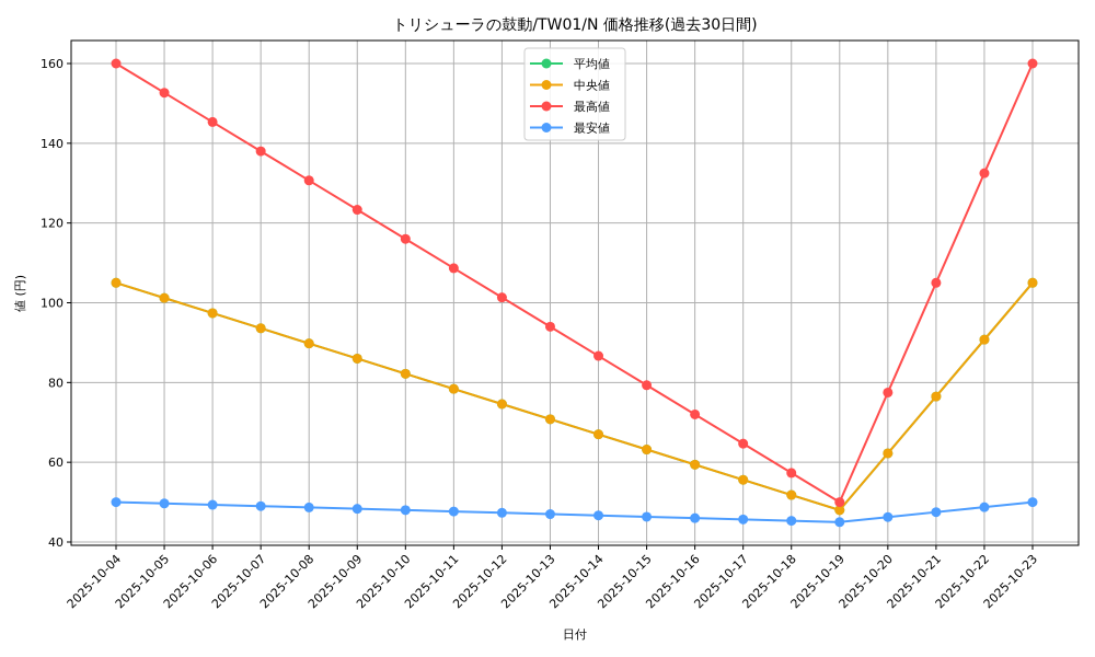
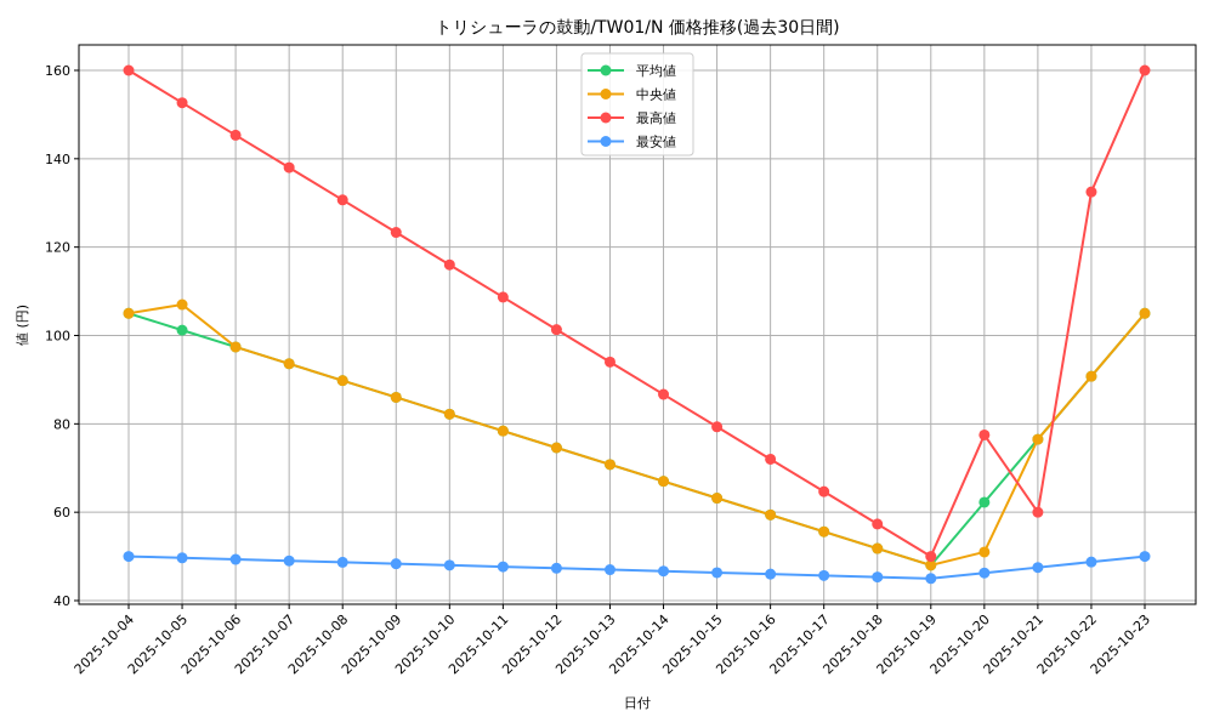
中央値/2025-10-05: 101 -> 107
中央値/2025-10-20: 62 -> 51
最高値/2025-10-21: 105 -> 60
